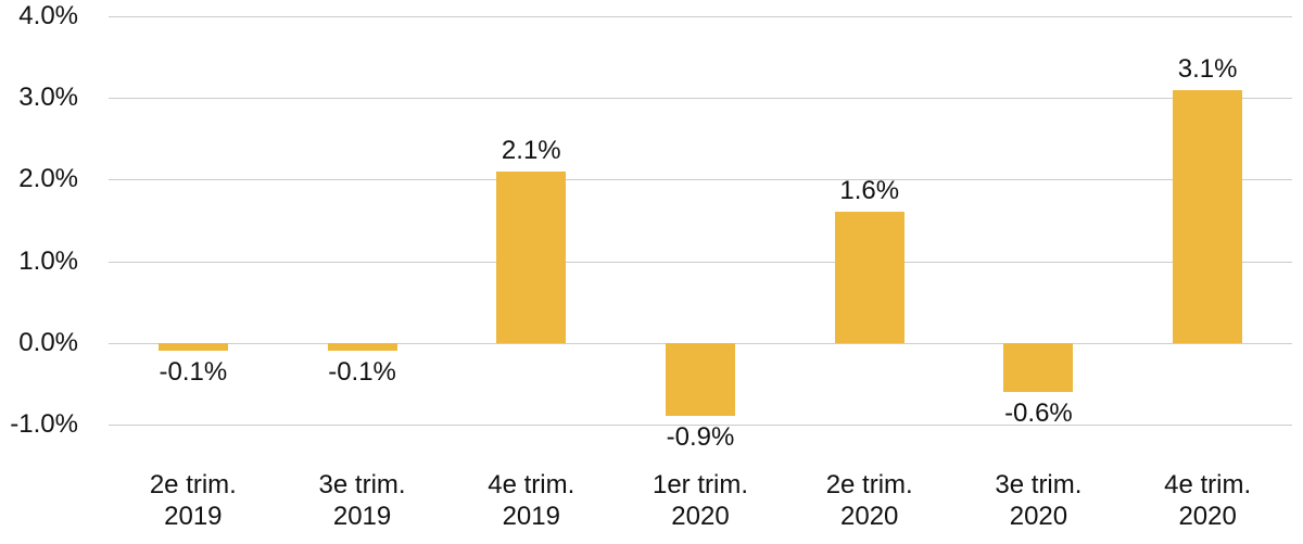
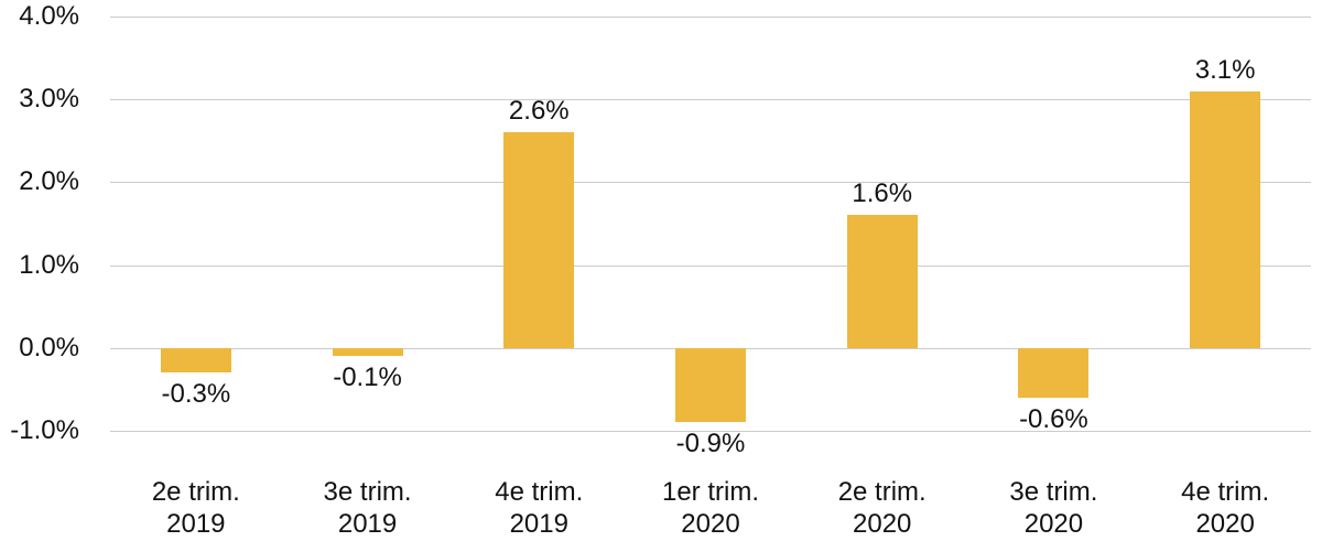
2e trim. 2019: -0.1% -> -0.3%
4e trim. 2019: 2.1% -> 2.6%
